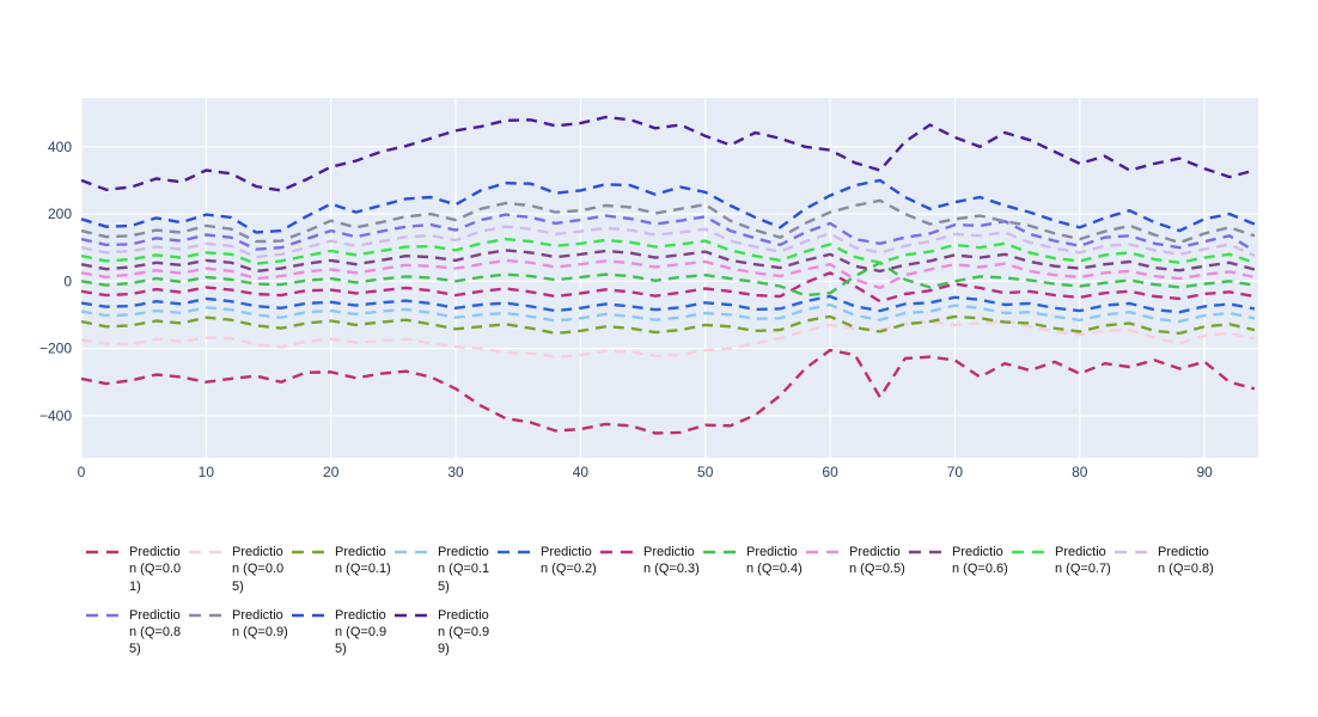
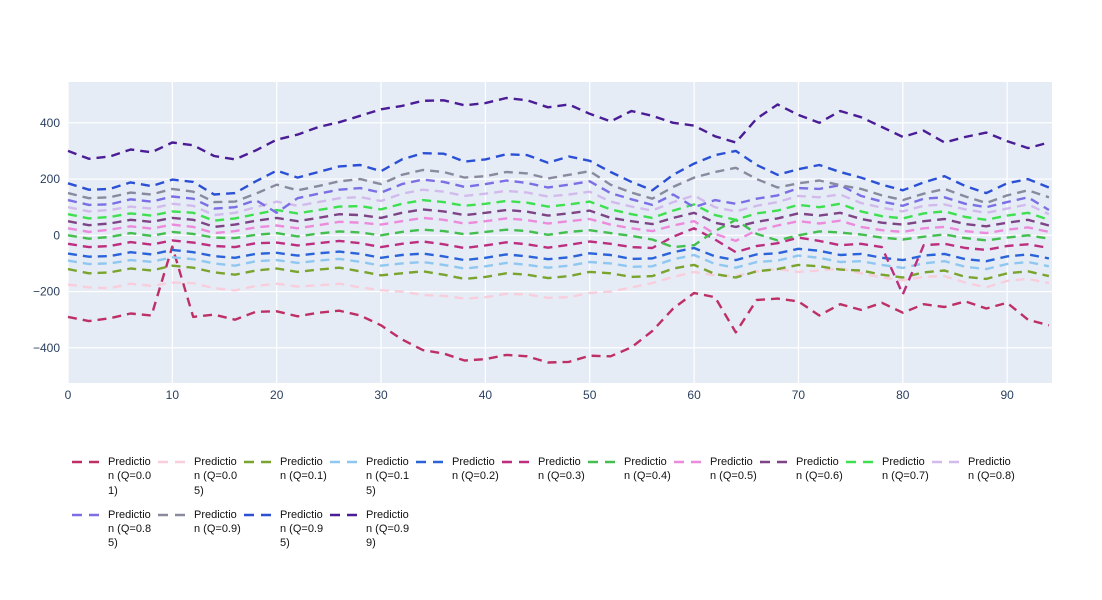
Prediction (Q=0.01)/10: -300 -> -40
Prediction (Q=0.85)/20: 150 -> 80
Prediction (Q=0.85)/60: 170 -> 100
Prediction (Q=0.3)/80: -50 -> -210
